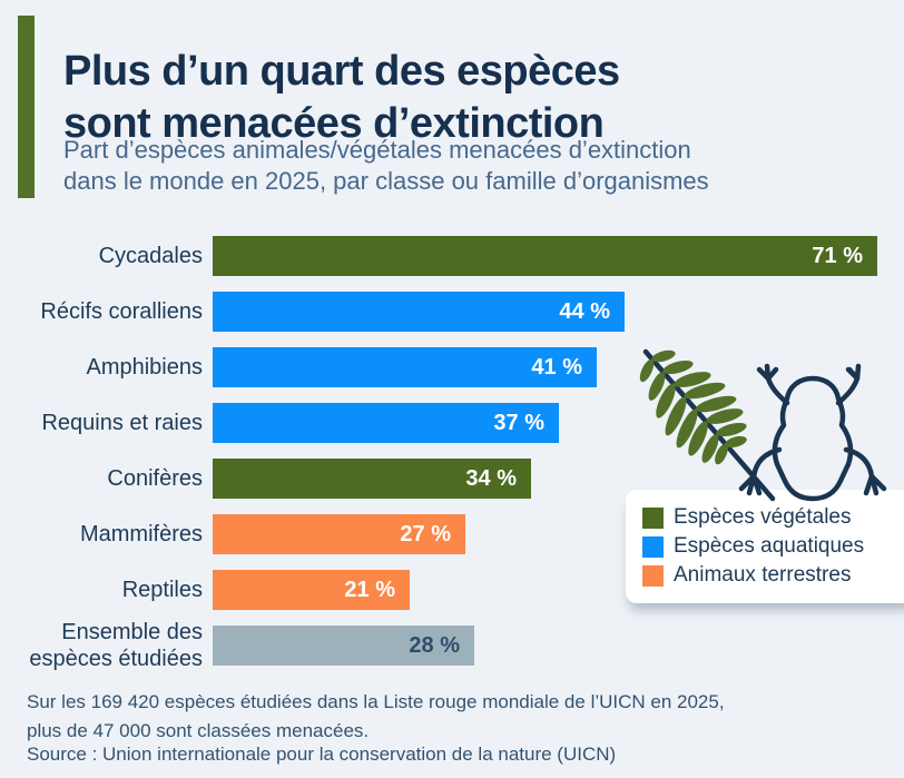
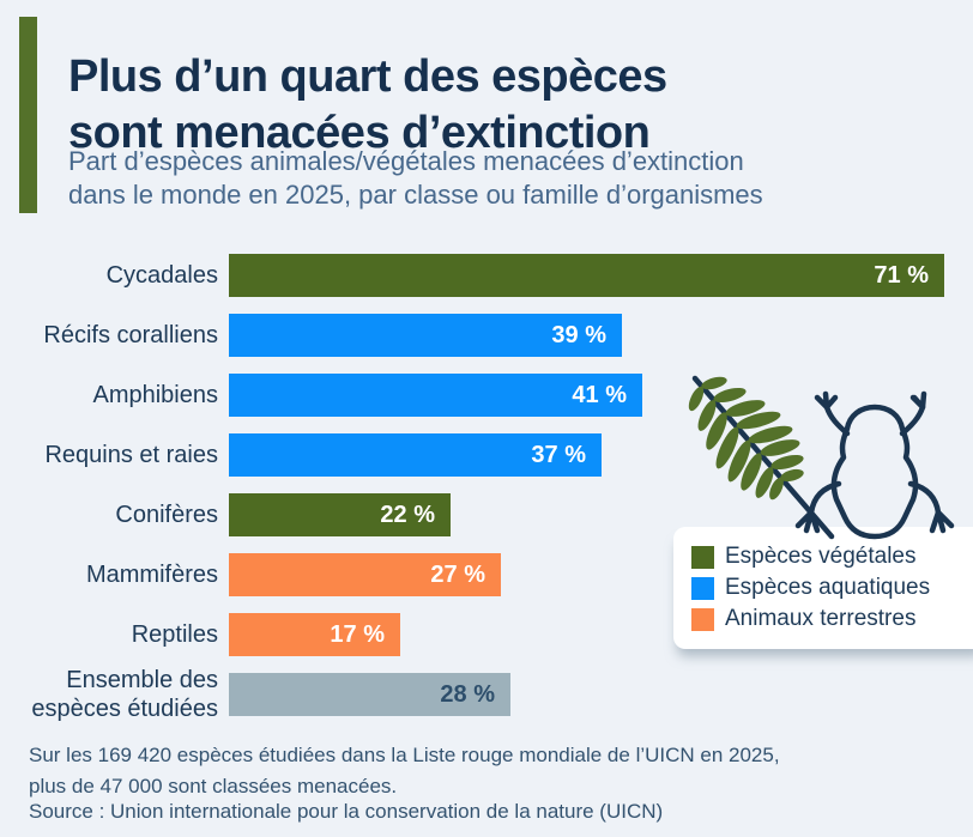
Récifs coralliens: 44 -> 39
Conifères: 34 -> 22
Reptiles: 21 -> 17
